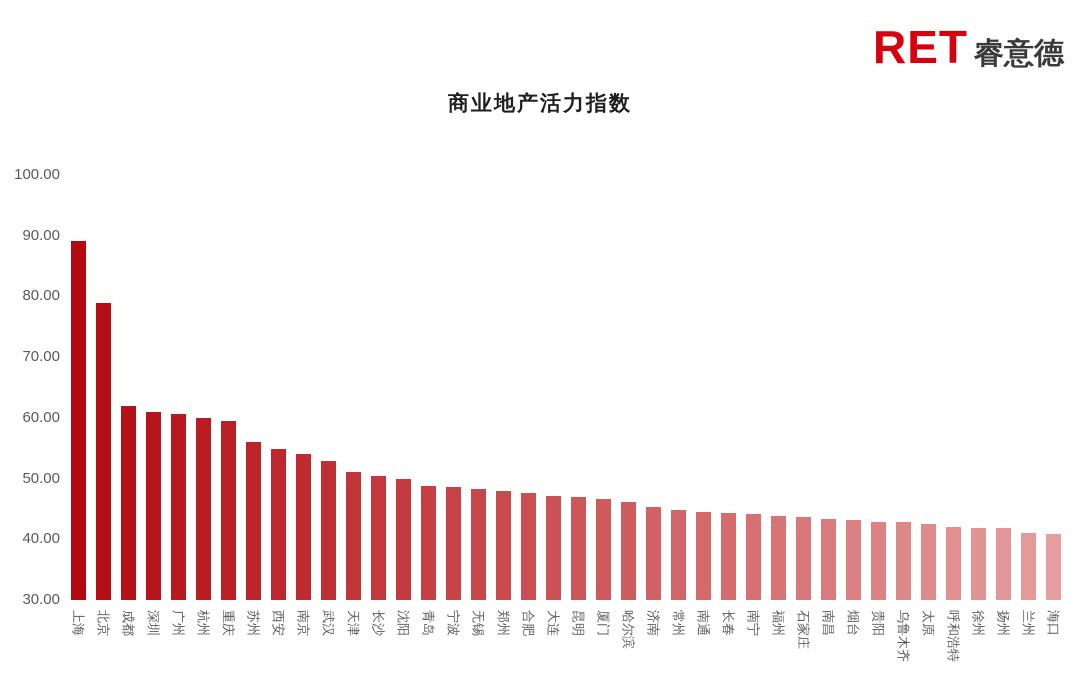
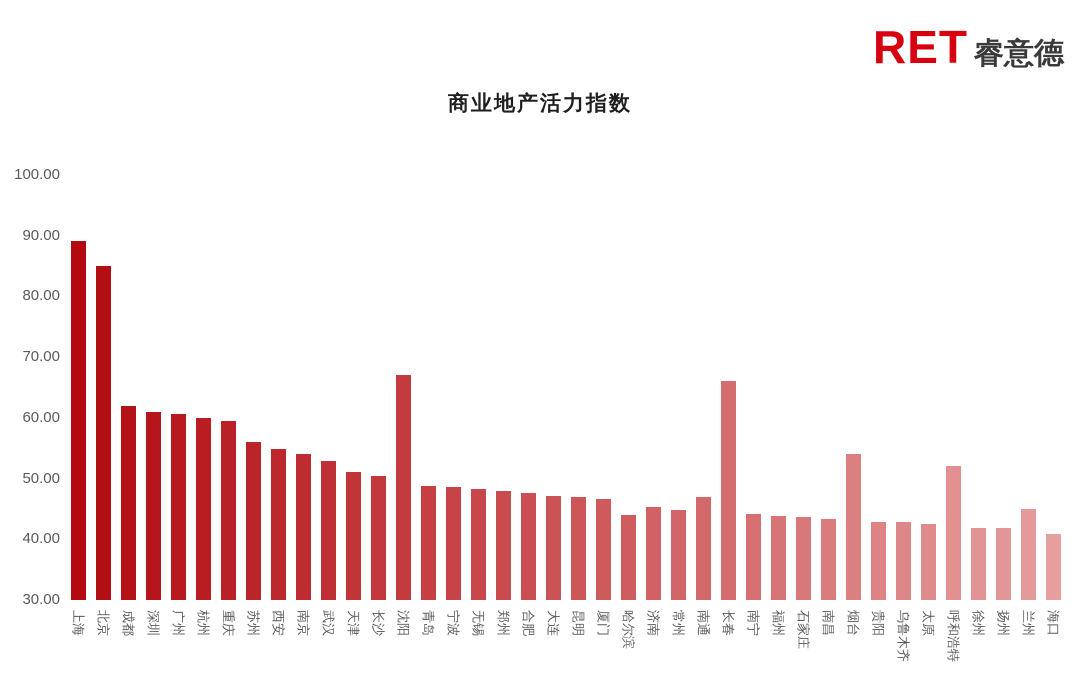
北京: 79 -> 85
沈阳: 50 -> 67
哈尔滨: 46 -> 44
南通: 44 -> 47
长春: 44 -> 66
烟台: 43 -> 54
呼和浩特: 42 -> 52
兰州: 41 -> 45
